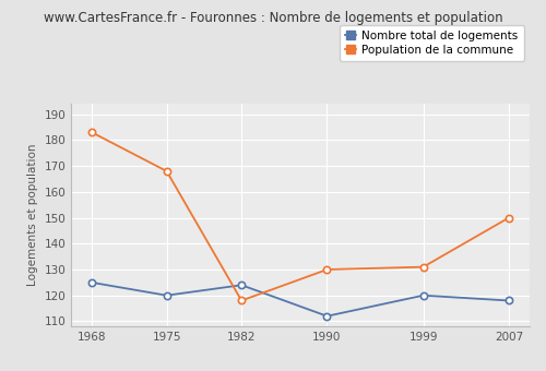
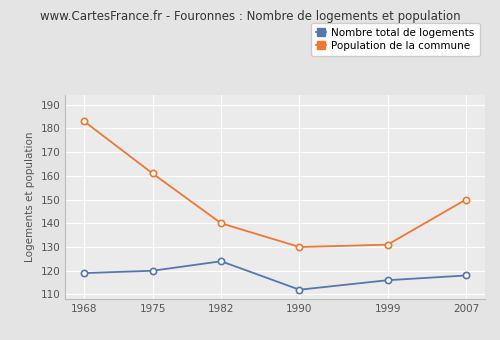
Nombre total de logements/1968: 125 -> 119
Population de la commune/1975: 168 -> 161
Population de la commune/1982: 118 -> 140
Nombre total de logements/1999: 120 -> 116
